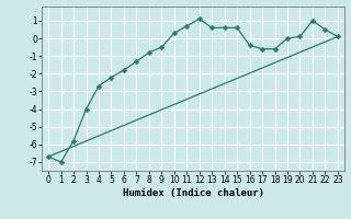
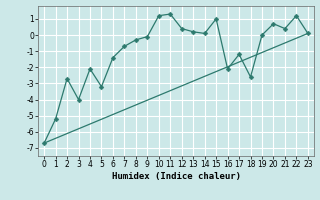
1: -7.0 -> -5.2
2: -5.8 -> -2.7
4: -2.7 -> -2.1
5: -2.2 -> -3.2
6: -1.8 -> -1.4
7: -1.3 -> -0.7
8: -0.8 -> -0.3
9: -0.5 -> -0.1
10: 0.3 -> 1.2
11: 0.7 -> 1.3
12: 1.1 -> 0.4
13: 0.6 -> 0.2
14: 0.6 -> 0.1
15: 0.6 -> 1.0
16: -0.4 -> -2.1
17: -0.6 -> -1.2
18: -0.6 -> -2.6
20: 0.1 -> 0.7
21: 1.0 -> 0.4
22: 0.5 -> 1.2
